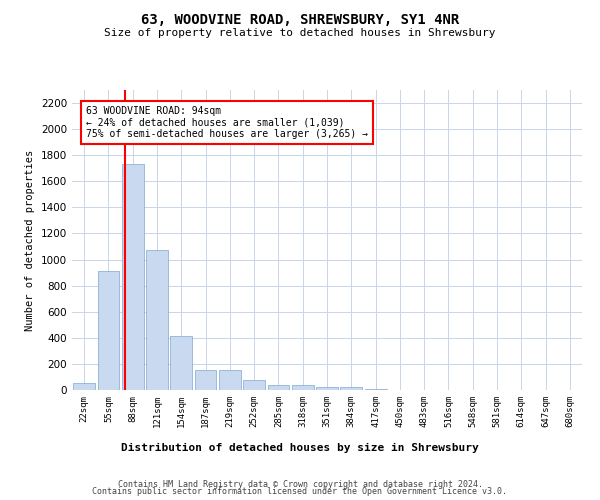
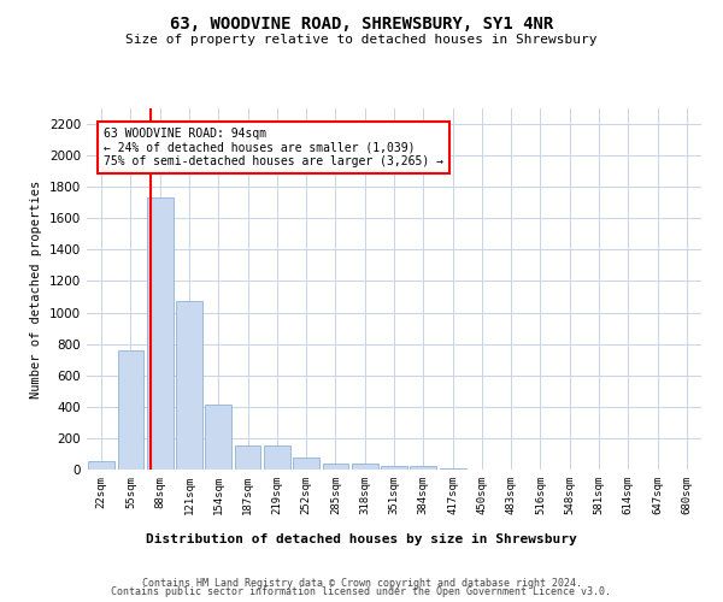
55sqm: 910 -> 760
